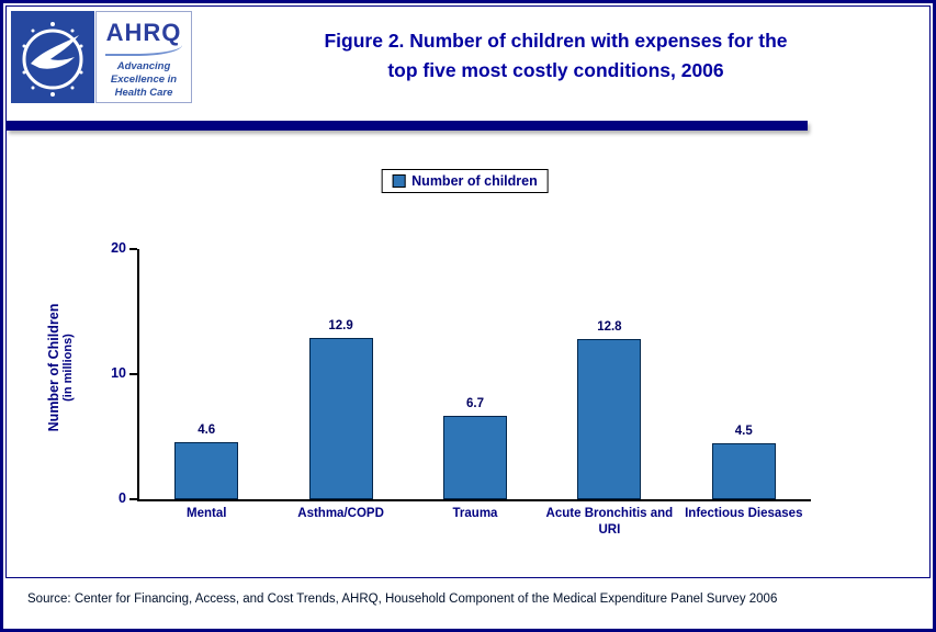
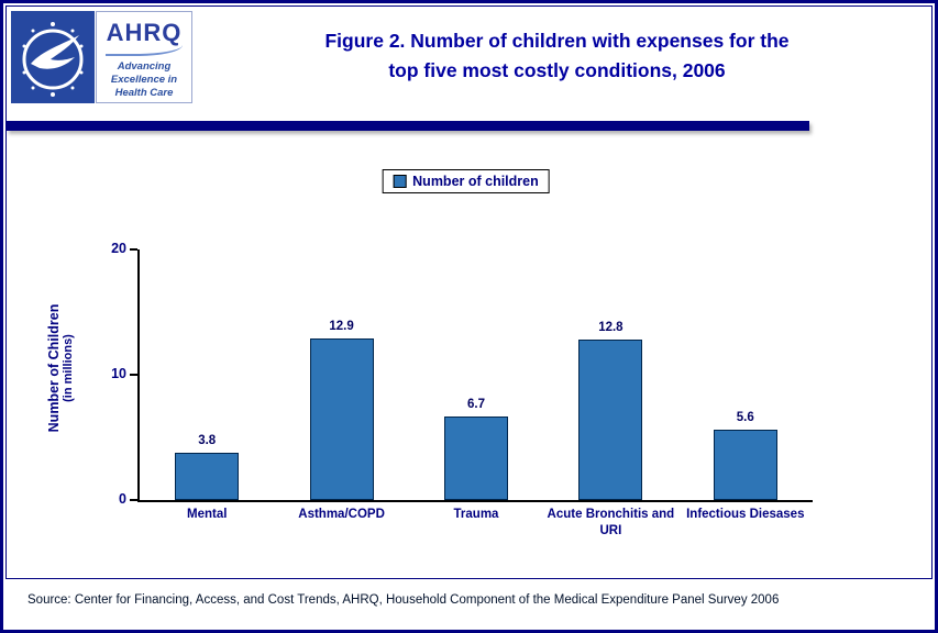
Mental: 4.6 -> 3.8
Infectious Diesases: 4.5 -> 5.6
